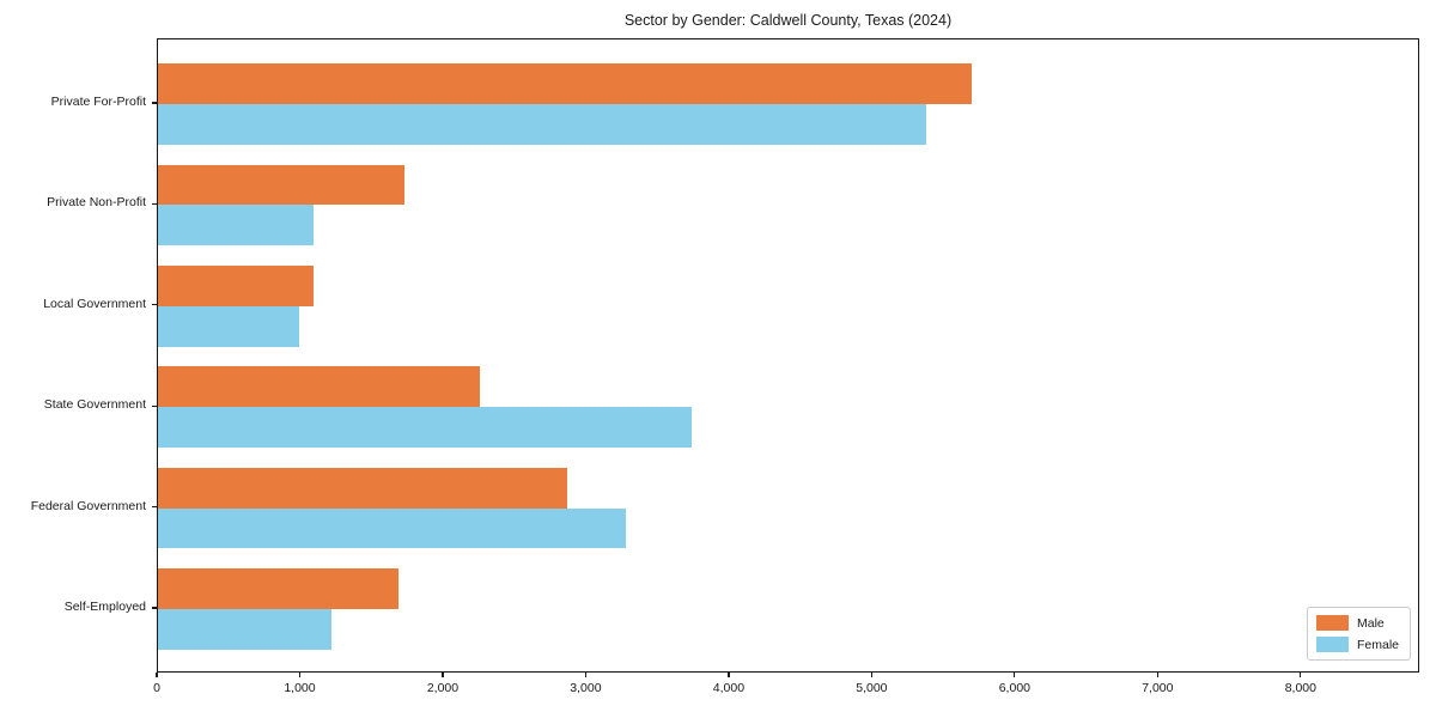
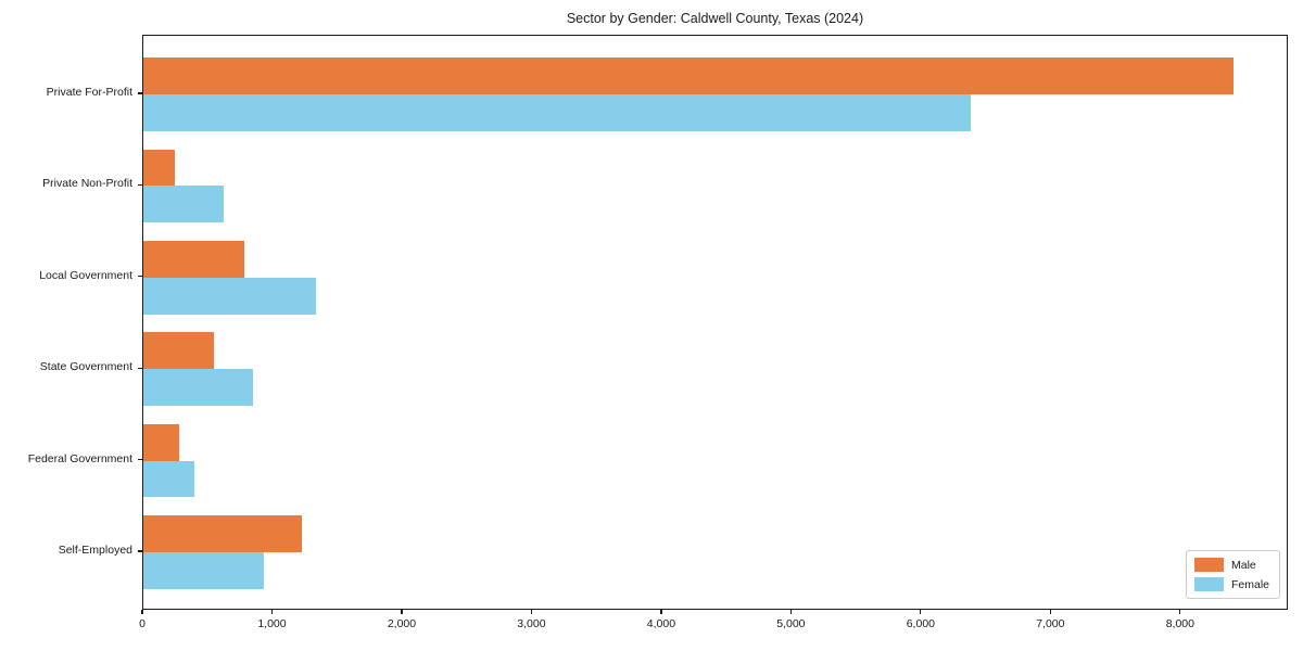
Male/Private For-Profit: 5690 -> 8400
Female/Private For-Profit: 5370 -> 6380
Male/Private Non-Profit: 1720 -> 240
Female/Private Non-Profit: 1090 -> 620
Male/Local Government: 1090 -> 780
Female/Local Government: 990 -> 1330
Male/State Government: 2250 -> 540
Female/State Government: 3730 -> 840
Male/Federal Government: 2860 -> 280
Female/Federal Government: 3270 -> 390
Male/Self-Employed: 1680 -> 1220
Female/Self-Employed: 1210 -> 930
